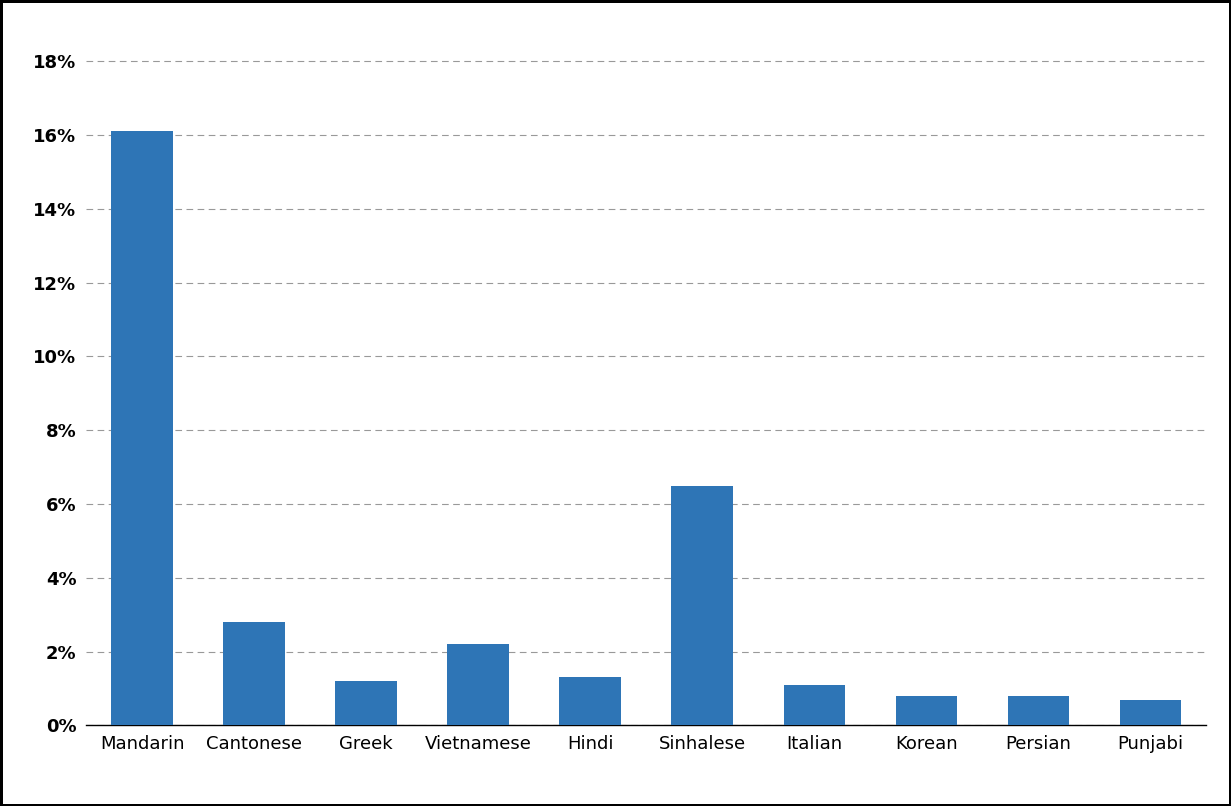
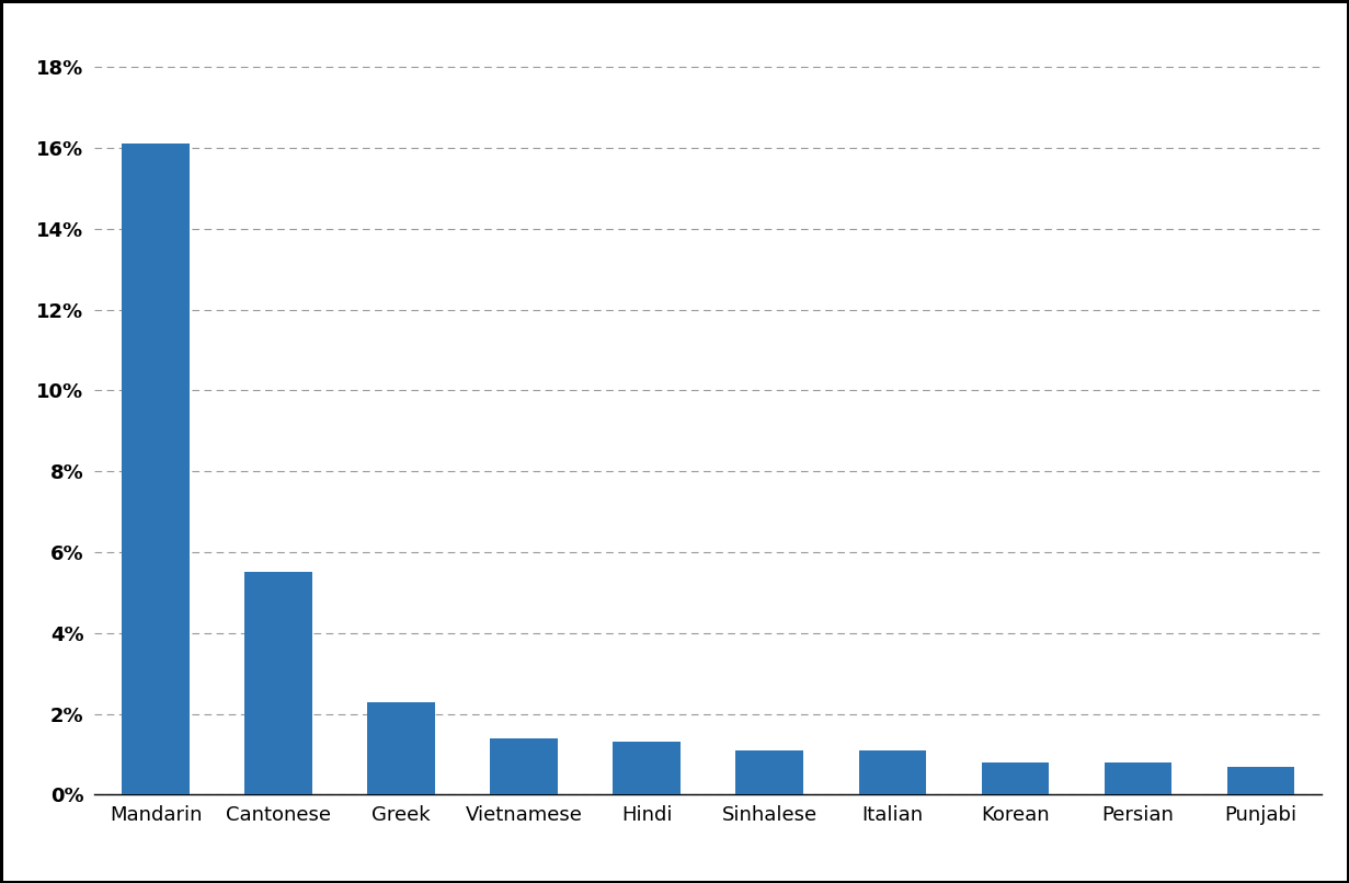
Cantonese: 2.8% -> 5.5%
Greek: 1.2% -> 2.3%
Vietnamese: 2.2% -> 1.4%
Sinhalese: 6.5% -> 1.1%
